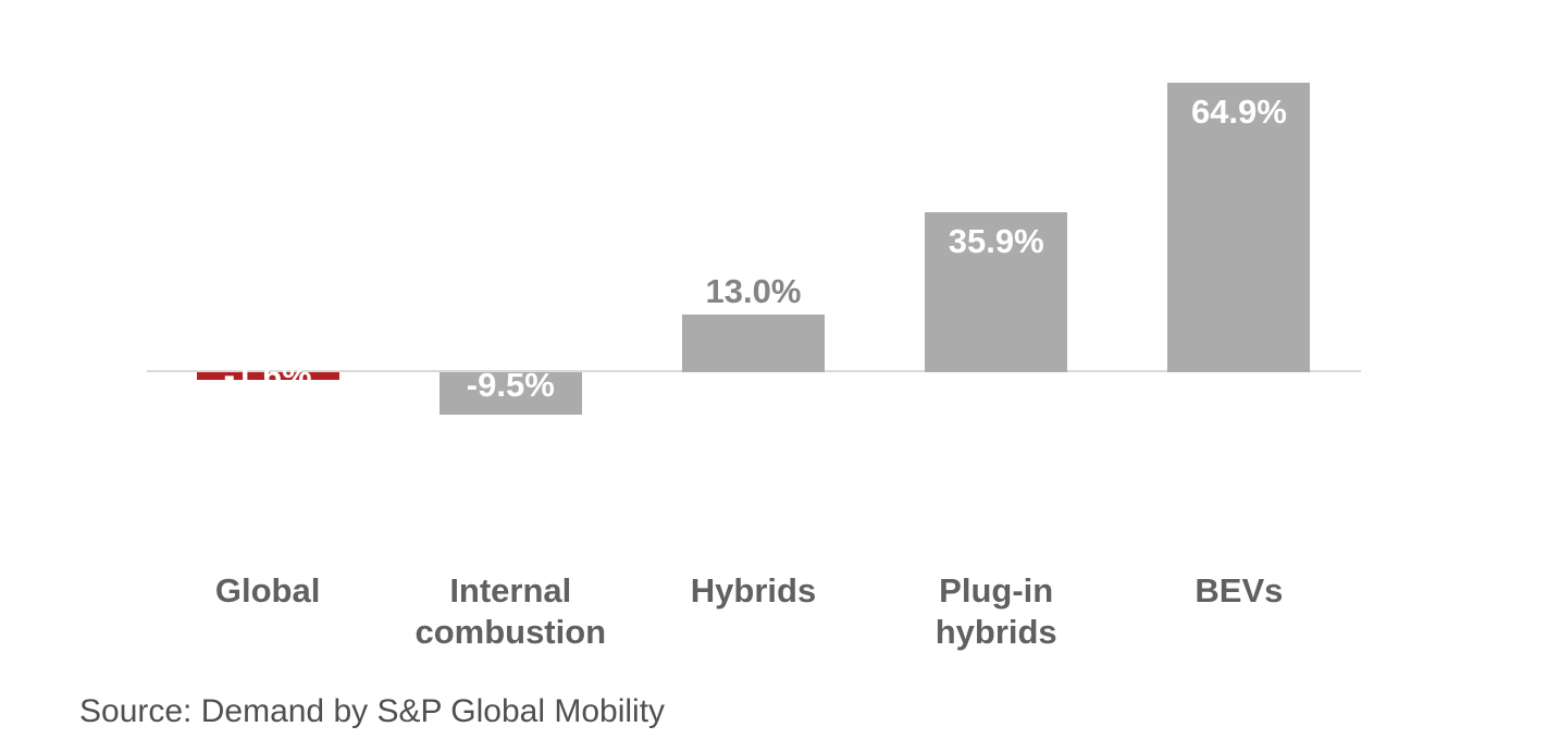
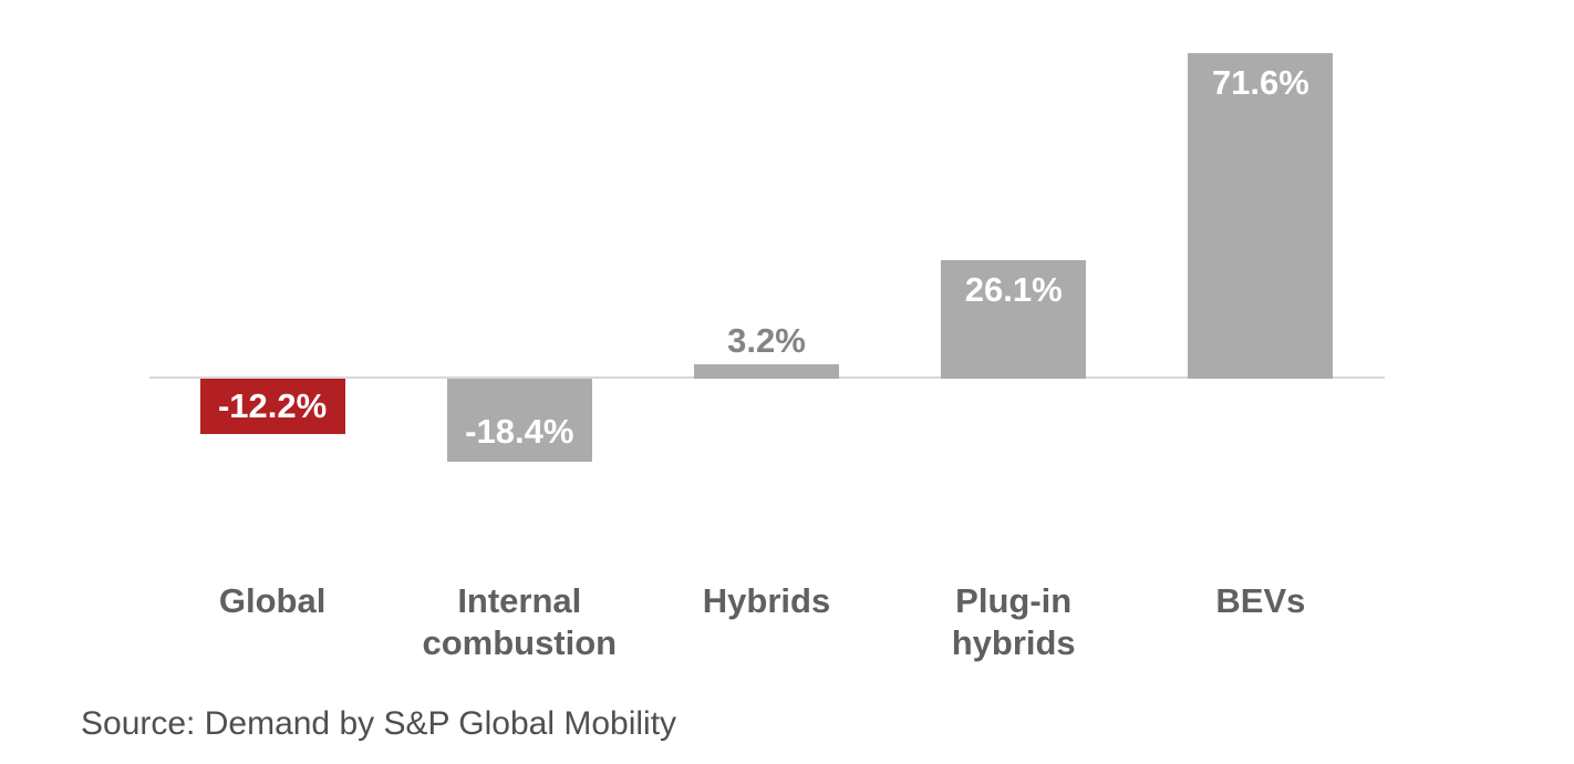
Global: -1.6% -> -12.2%
Internal combustion: -9.5% -> -18.4%
Hybrids: 13.0% -> 3.2%
Plug-in hybrids: 35.9% -> 26.1%
BEVs: 64.9% -> 71.6%
